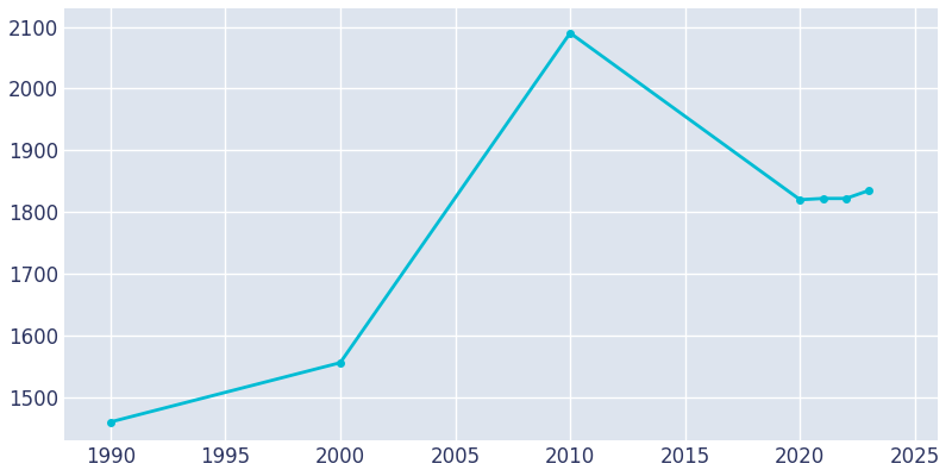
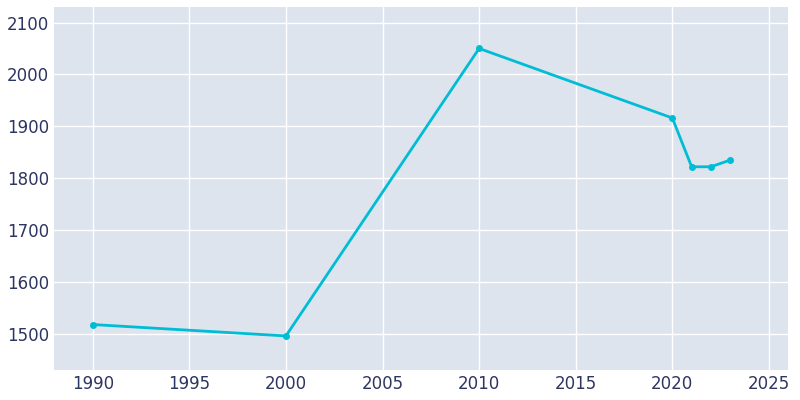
1990: 1460 -> 1518
2000: 1556 -> 1496
2010: 2090 -> 2050
2020: 1820 -> 1916
